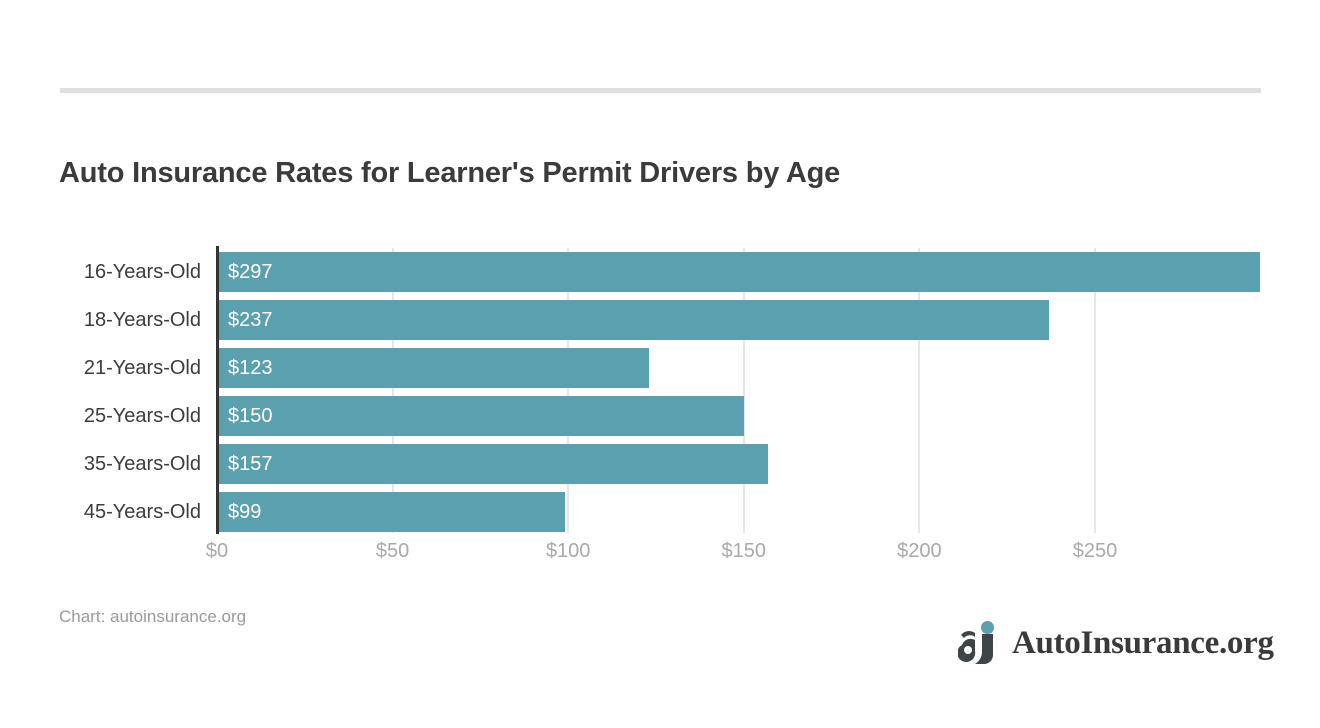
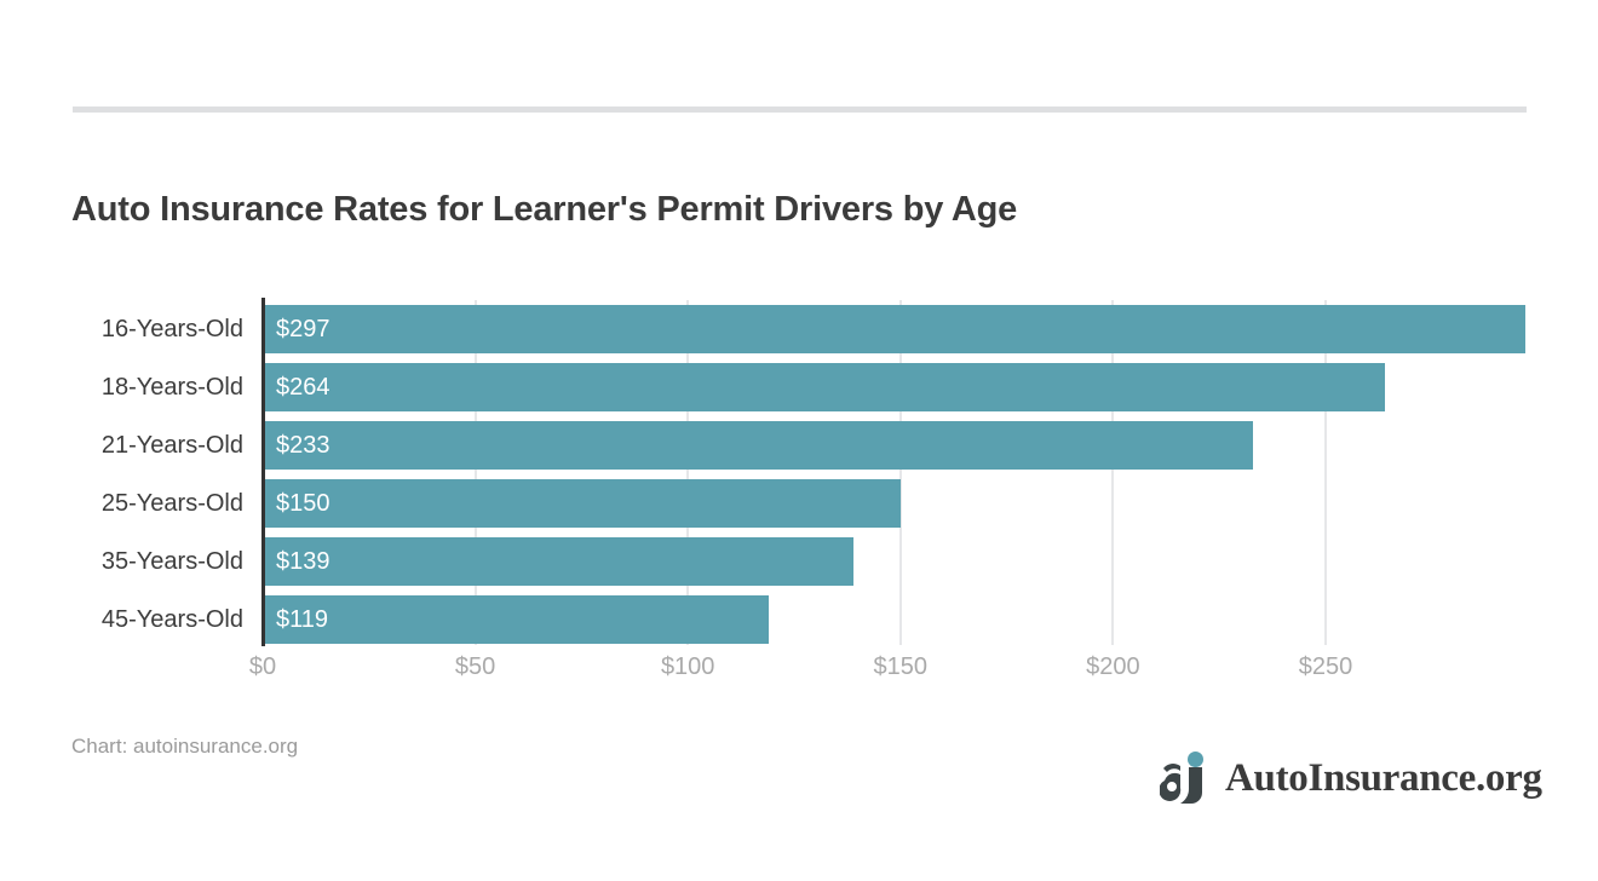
18-Years-Old: $237 -> $264
21-Years-Old: $123 -> $233
35-Years-Old: $157 -> $139
45-Years-Old: $99 -> $119
